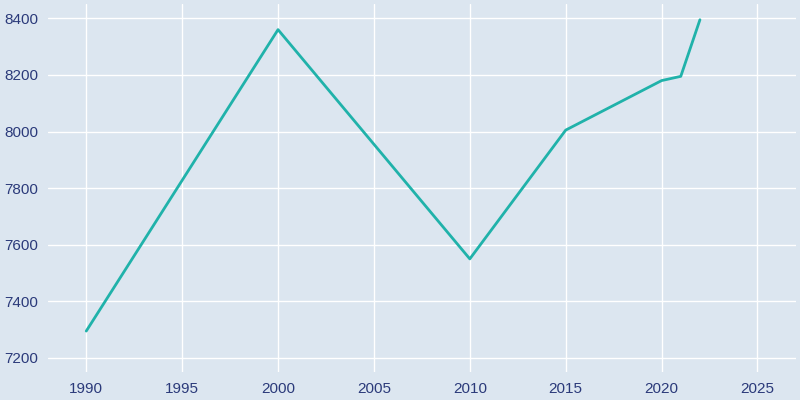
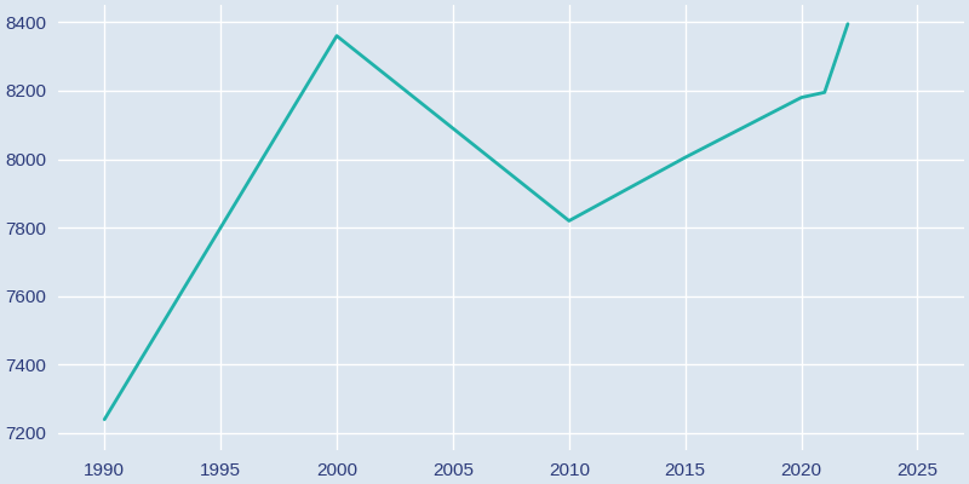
1990: 7295 -> 7240
2010: 7550 -> 7820
